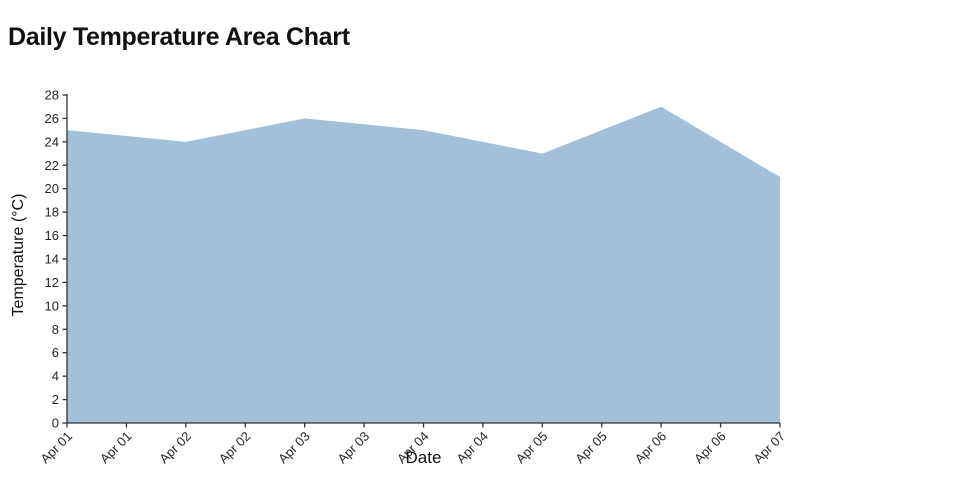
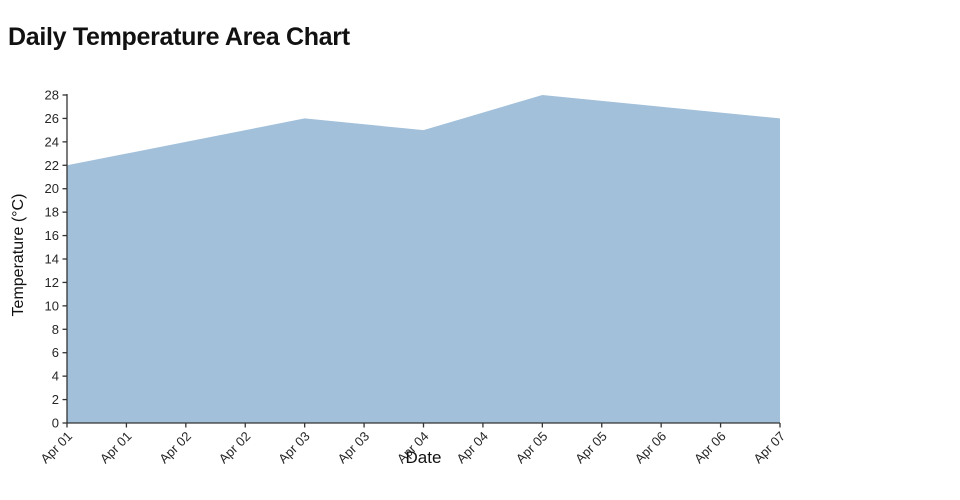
Apr 01: 25 -> 22
Apr 05: 23 -> 28
Apr 07: 21 -> 26
